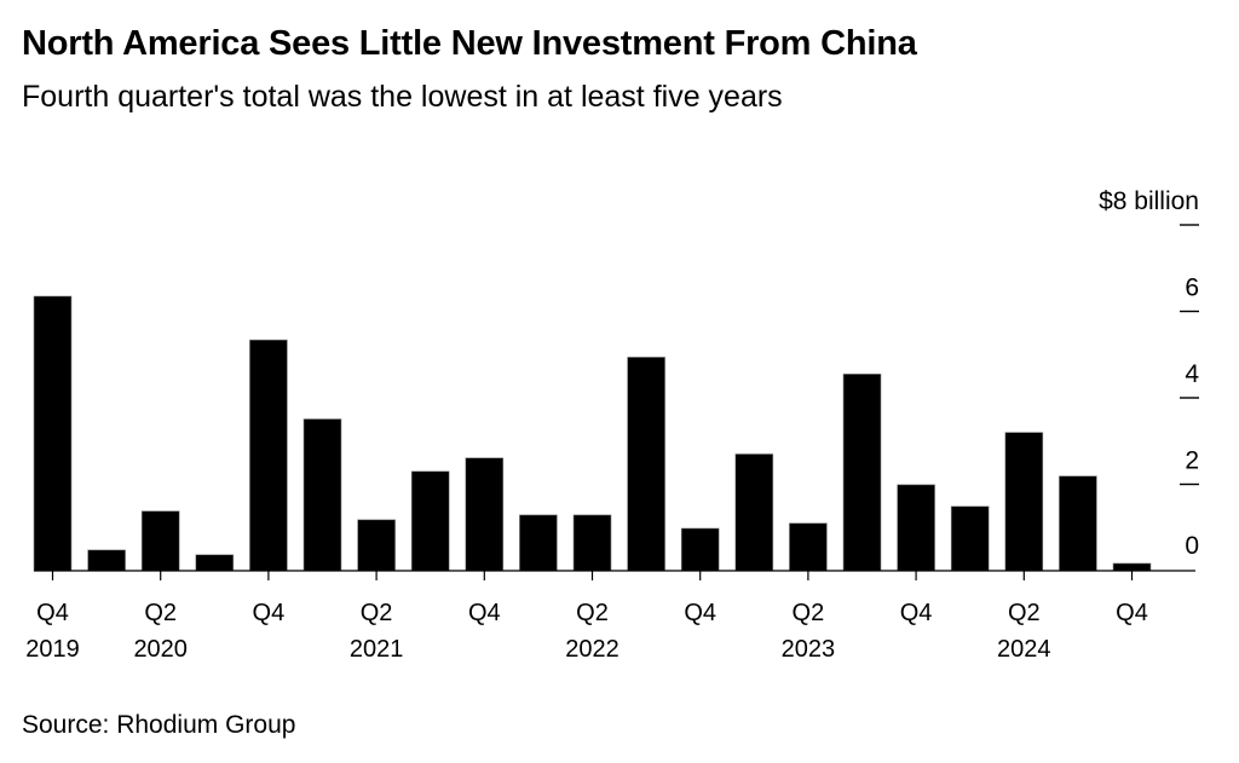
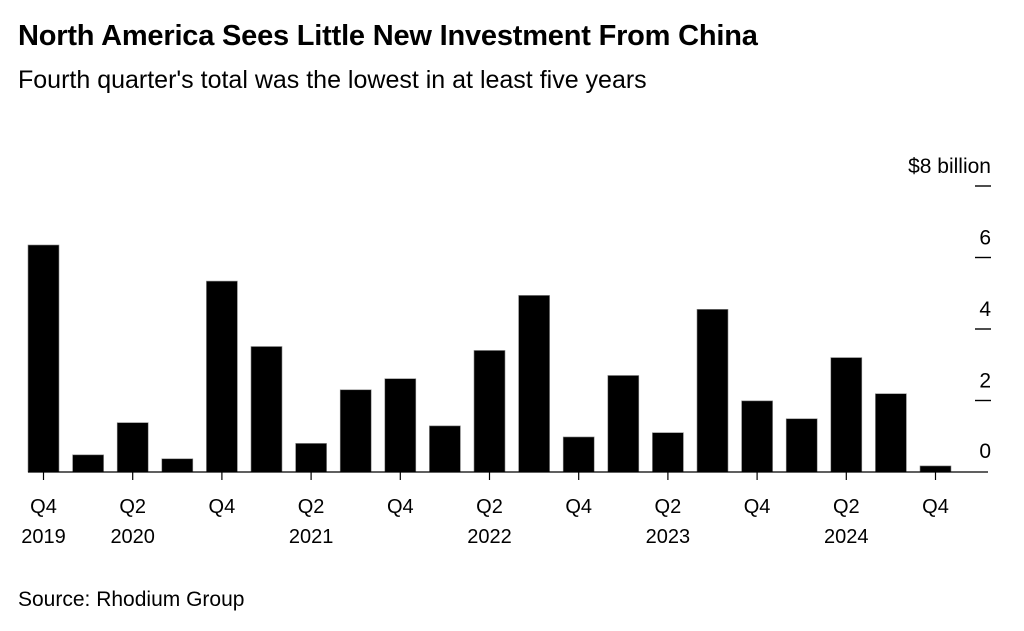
Q2 2021: 1.2 -> 0.8
Q2 2022: 1.3 -> 3.4
